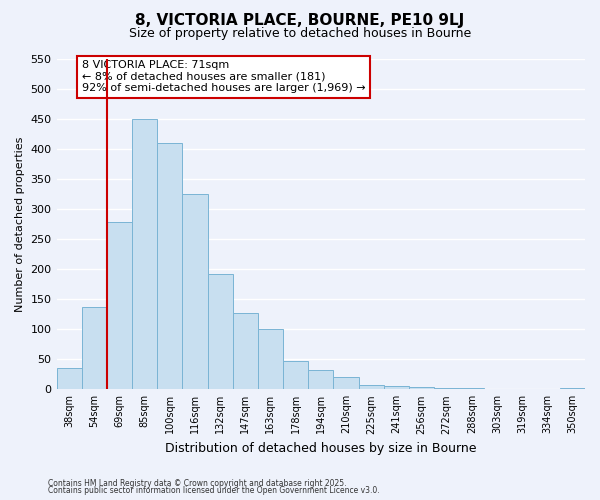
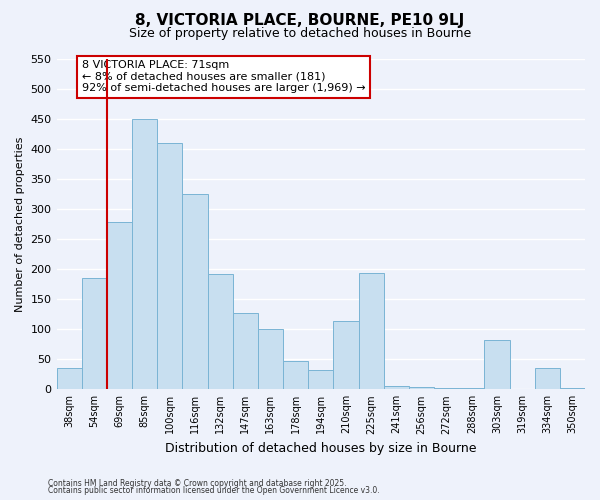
54sqm: 137 -> 186
210sqm: 20 -> 114
225sqm: 7 -> 194
303sqm: 1 -> 82
334sqm: 1 -> 36
